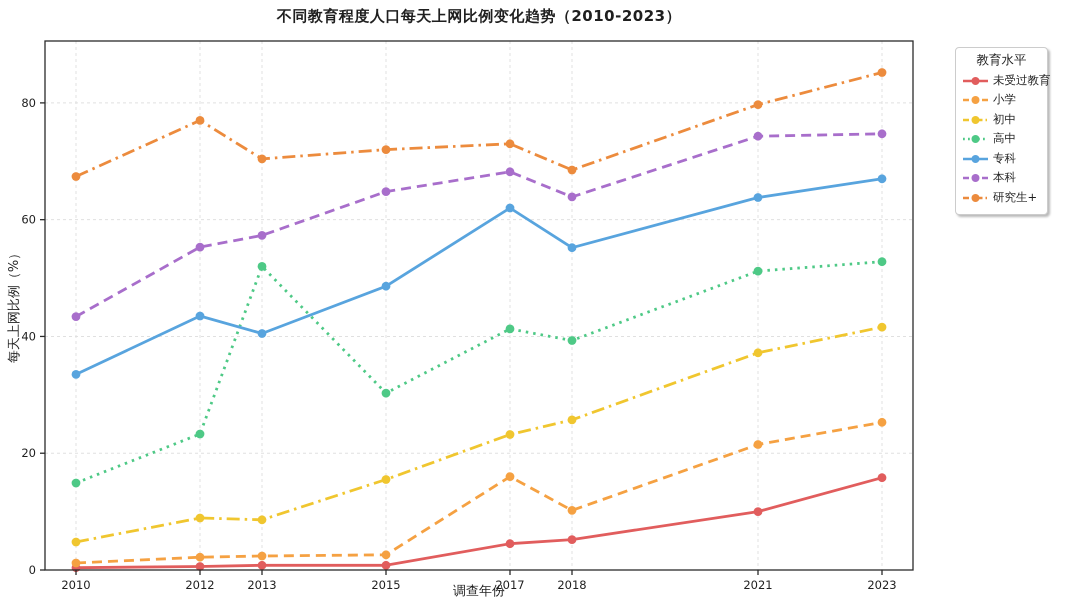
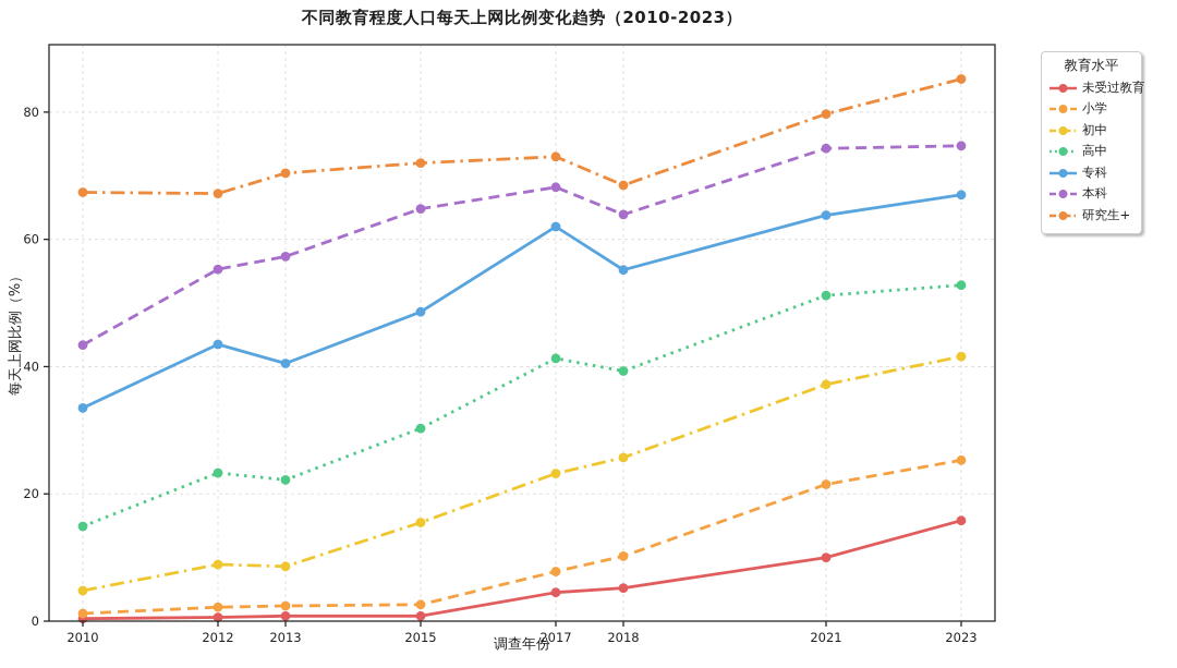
研究生+/2012: 77 -> 67
高中/2013: 52 -> 22
小学/2017: 16 -> 8
